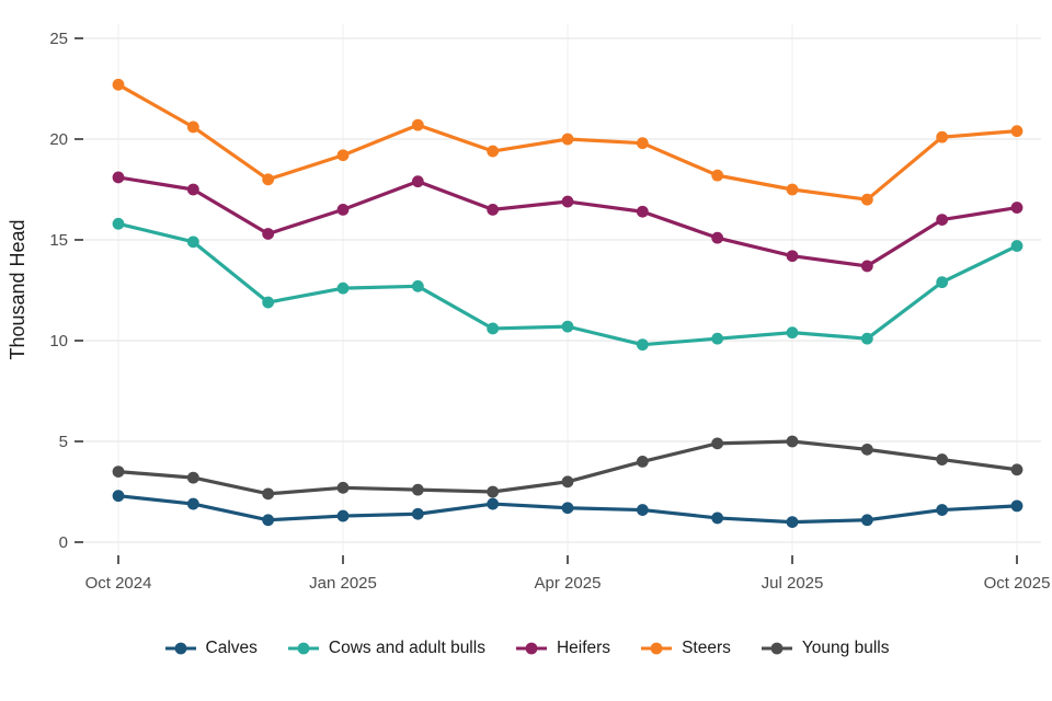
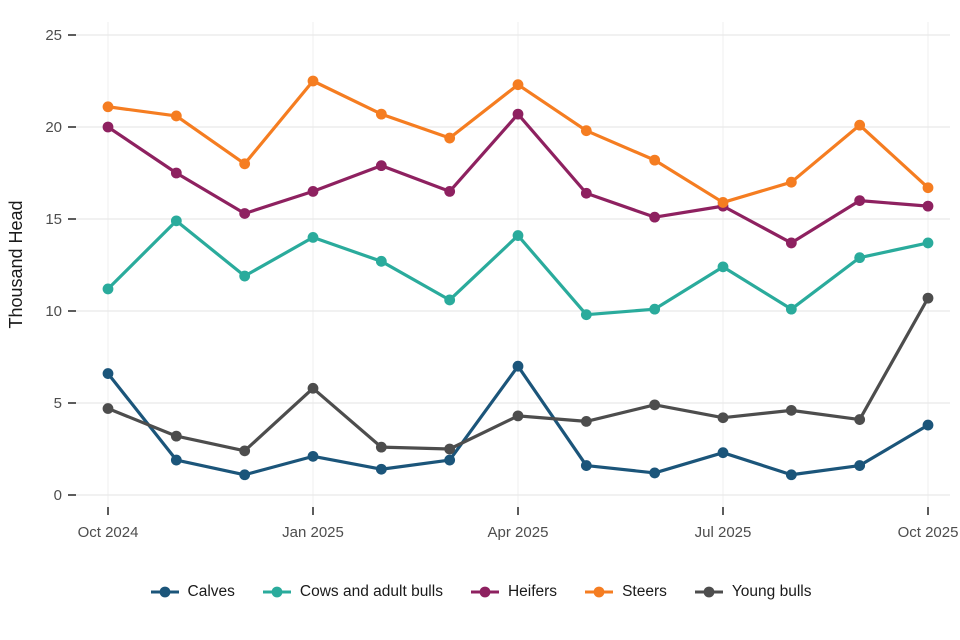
Calves/Oct 2024: 2.3 -> 6.6
Cows and adult bulls/Oct 2024: 15.8 -> 11.2
Heifers/Oct 2024: 18.1 -> 20.0
Steers/Oct 2024: 22.7 -> 21.1
Young bulls/Oct 2024: 3.5 -> 4.7
Calves/Jan 2025: 1.3 -> 2.1
Cows and adult bulls/Jan 2025: 12.6 -> 14.0
Steers/Jan 2025: 19.2 -> 22.5
Young bulls/Jan 2025: 2.7 -> 5.8
Calves/Apr 2025: 1.7 -> 7.0
Cows and adult bulls/Apr 2025: 10.7 -> 14.1
Heifers/Apr 2025: 16.9 -> 20.7
Steers/Apr 2025: 20.0 -> 22.3
Young bulls/Apr 2025: 3.0 -> 4.3
Calves/Jul 2025: 1.0 -> 2.3
Cows and adult bulls/Jul 2025: 10.4 -> 12.4
Heifers/Jul 2025: 14.2 -> 15.7
Steers/Jul 2025: 17.5 -> 15.9
Young bulls/Jul 2025: 5.0 -> 4.2
Calves/Oct 2025: 1.8 -> 3.8
Cows and adult bulls/Oct 2025: 14.7 -> 13.7
Heifers/Oct 2025: 16.6 -> 15.7
Steers/Oct 2025: 20.4 -> 16.7
Young bulls/Oct 2025: 3.6 -> 10.7
